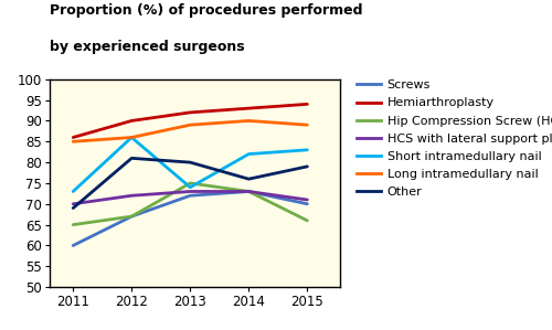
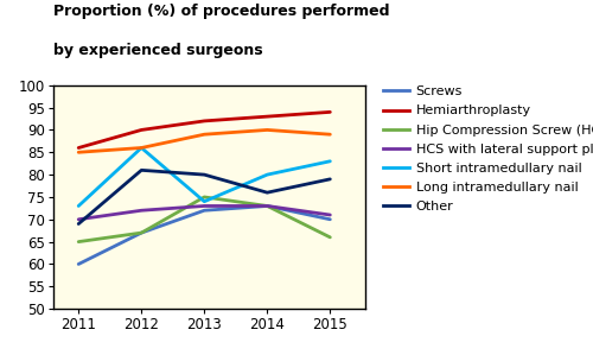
Short intramedullary nail/2014: 82 -> 80
